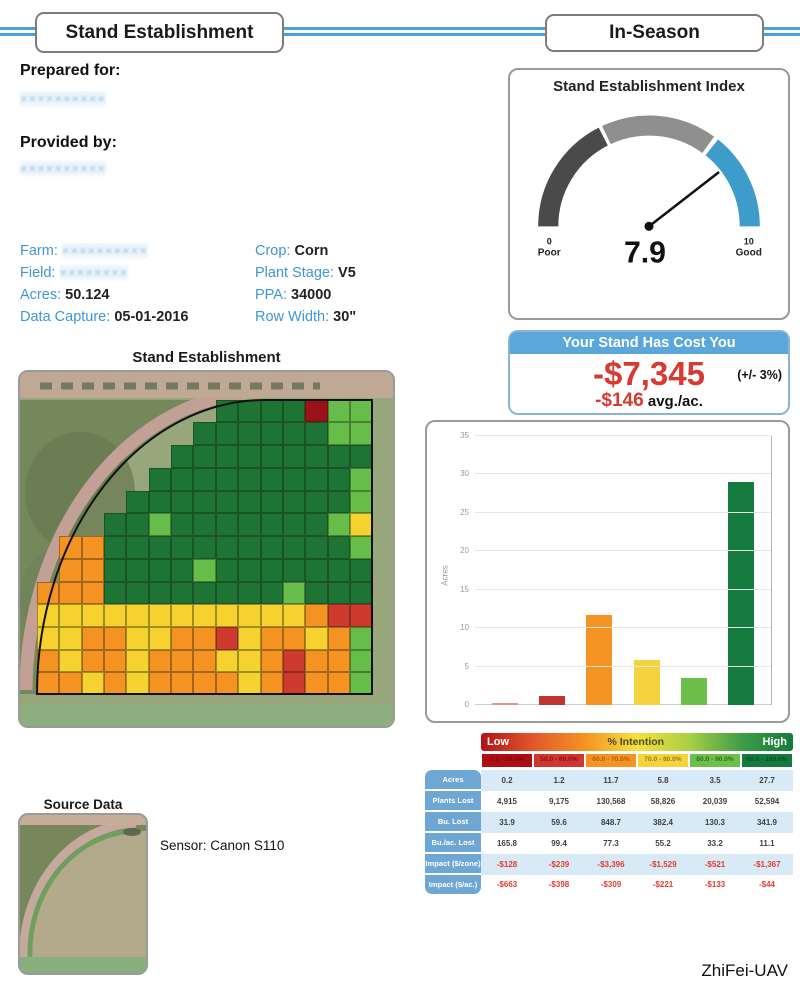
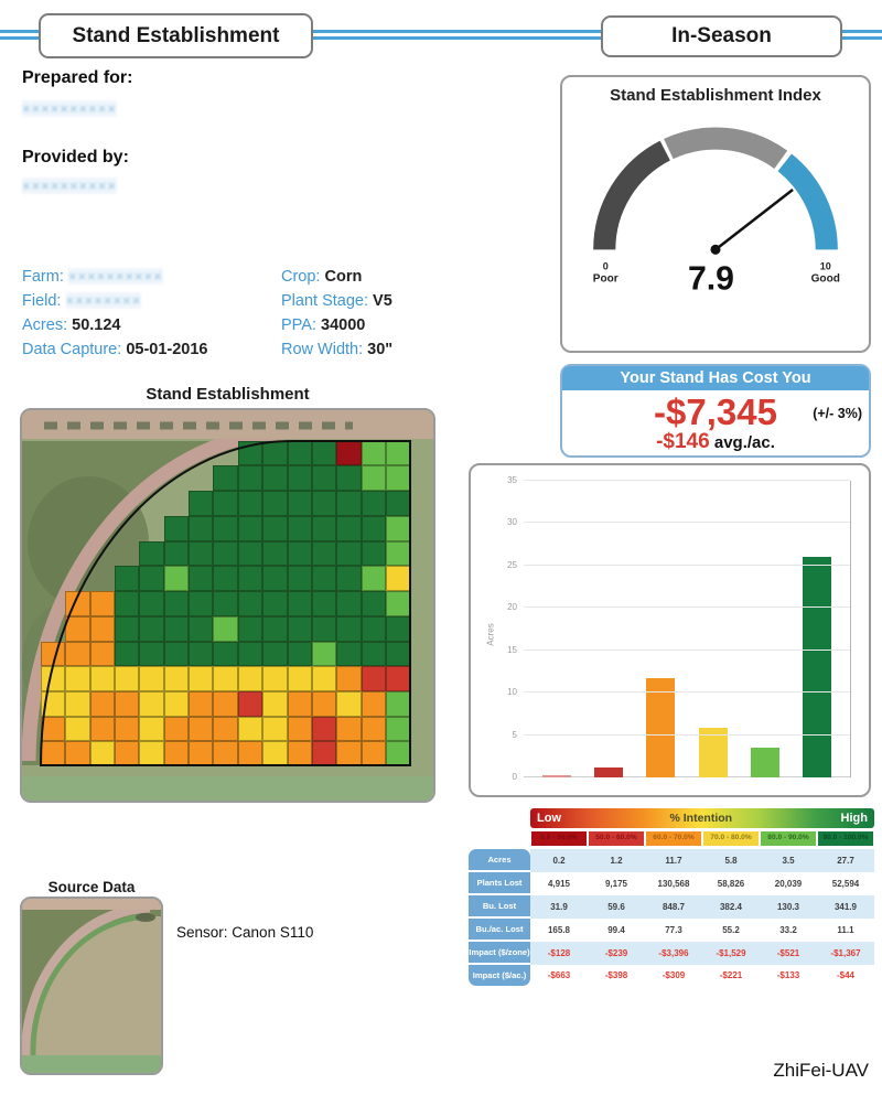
90.0 - 100.0%: 29 -> 26
